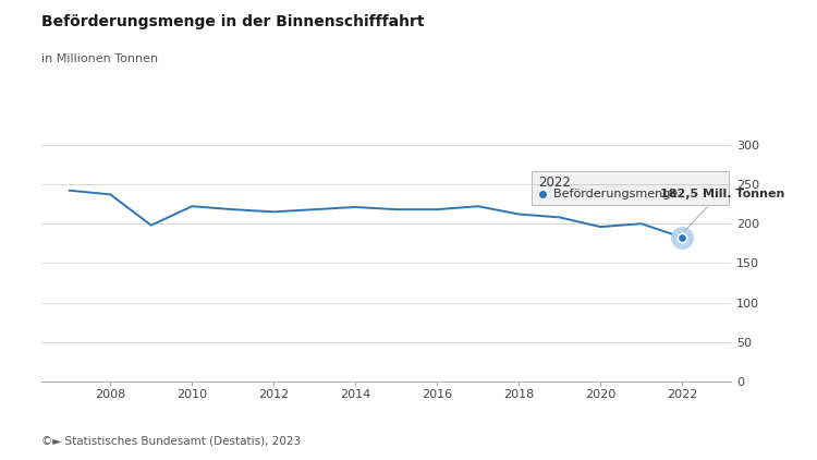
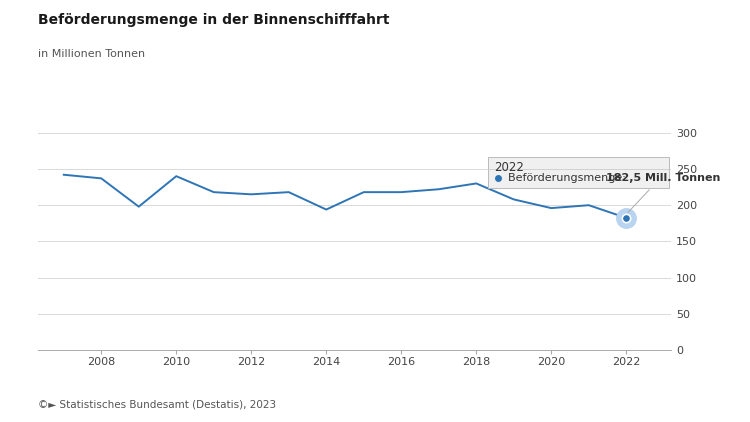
2010: 222 -> 240
2014: 221 -> 194
2018: 212 -> 230
